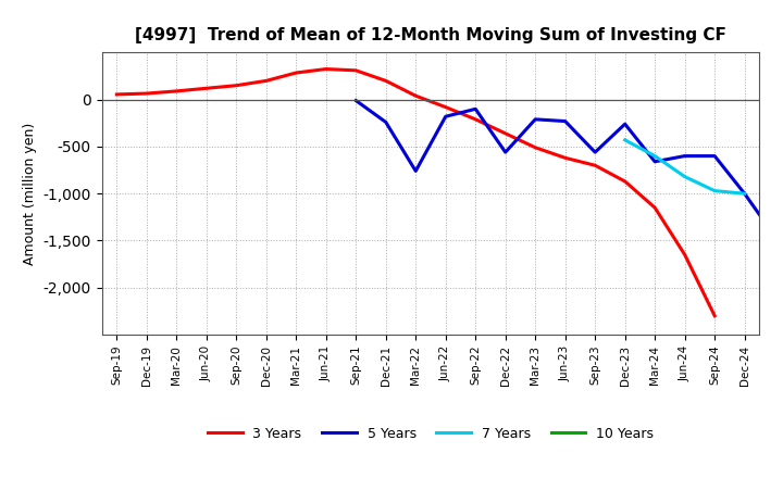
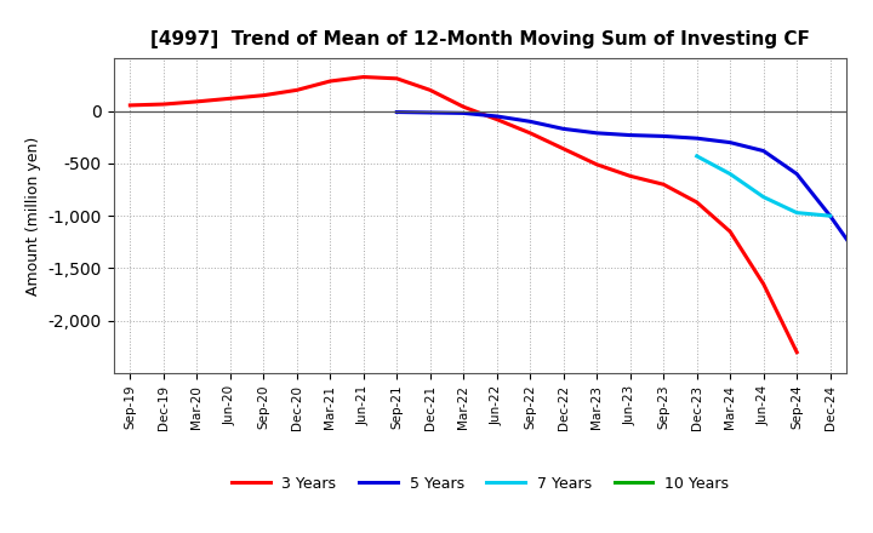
5 Years/Dec-21: -240 -> -20
5 Years/Mar-22: -760 -> -20
5 Years/Jun-22: -180 -> -50
5 Years/Dec-22: -560 -> -170
5 Years/Sep-23: -560 -> -240
5 Years/Mar-24: -660 -> -300
5 Years/Jun-24: -600 -> -380
